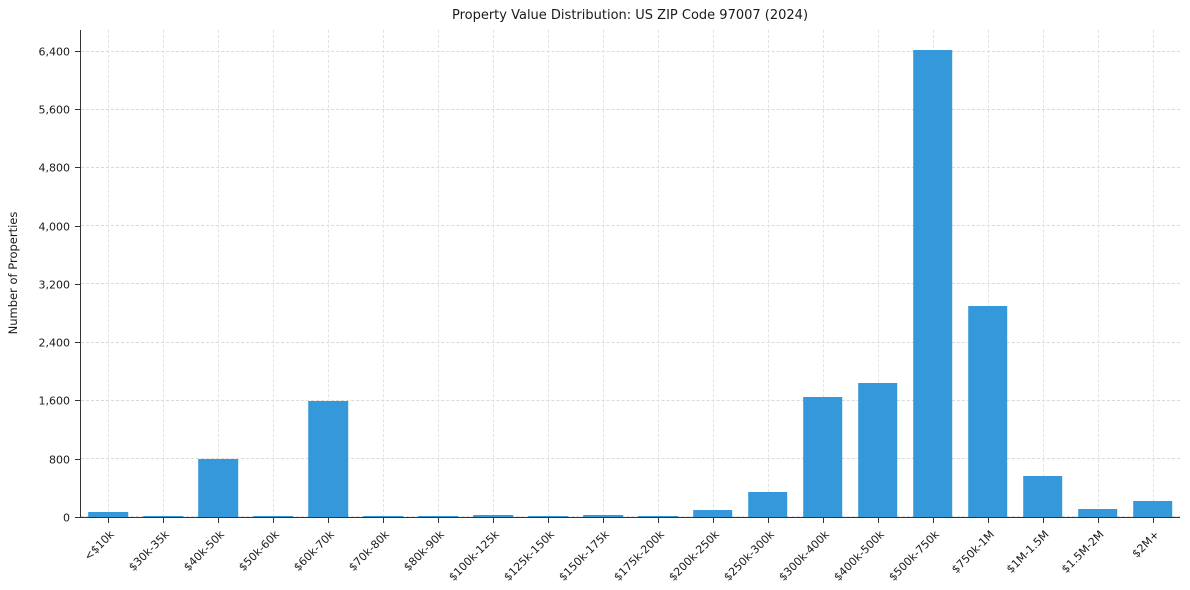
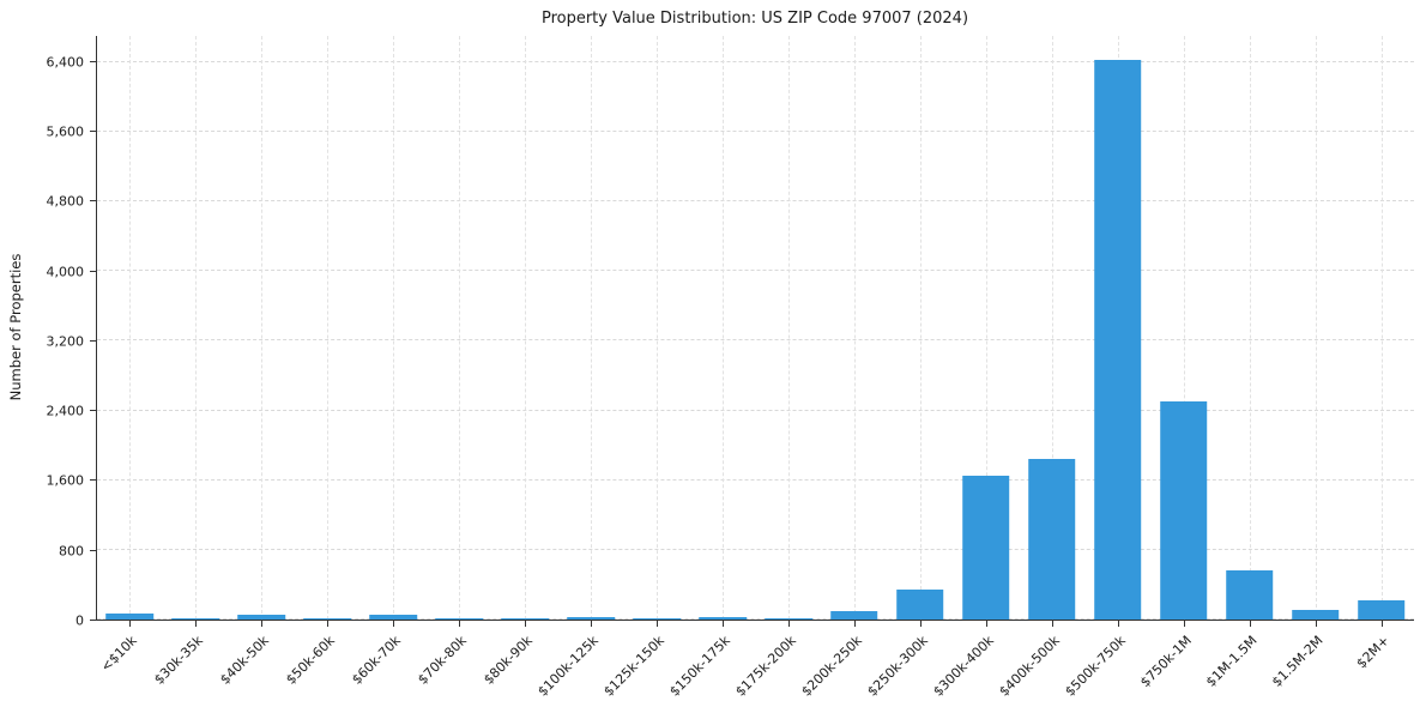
$40k-50k: 800 -> 100
$60k-70k: 1600 -> 100
$750k-1M: 2900 -> 2500
